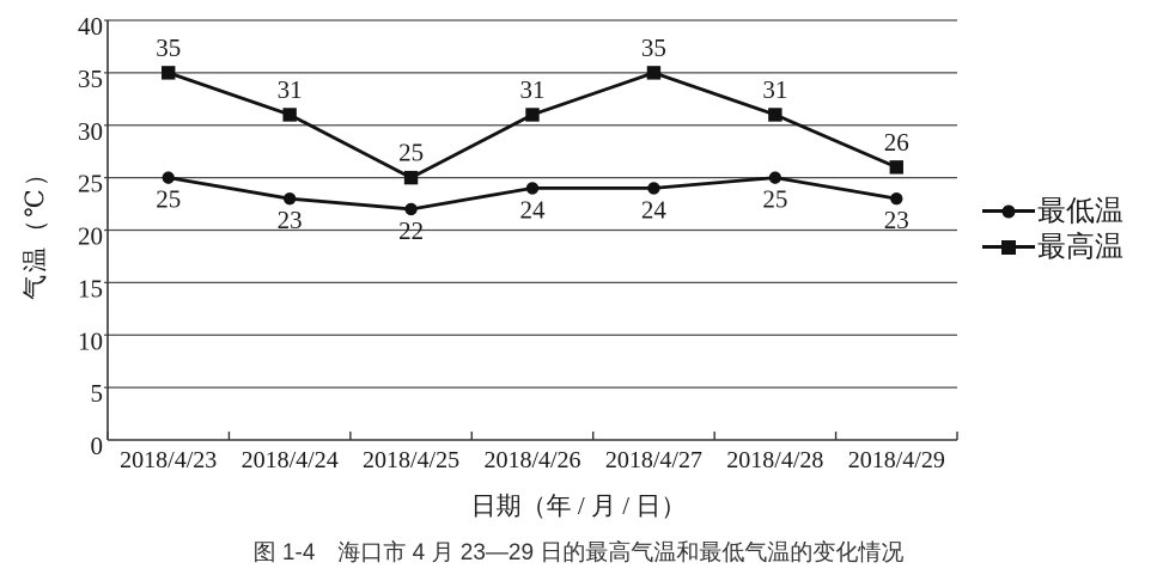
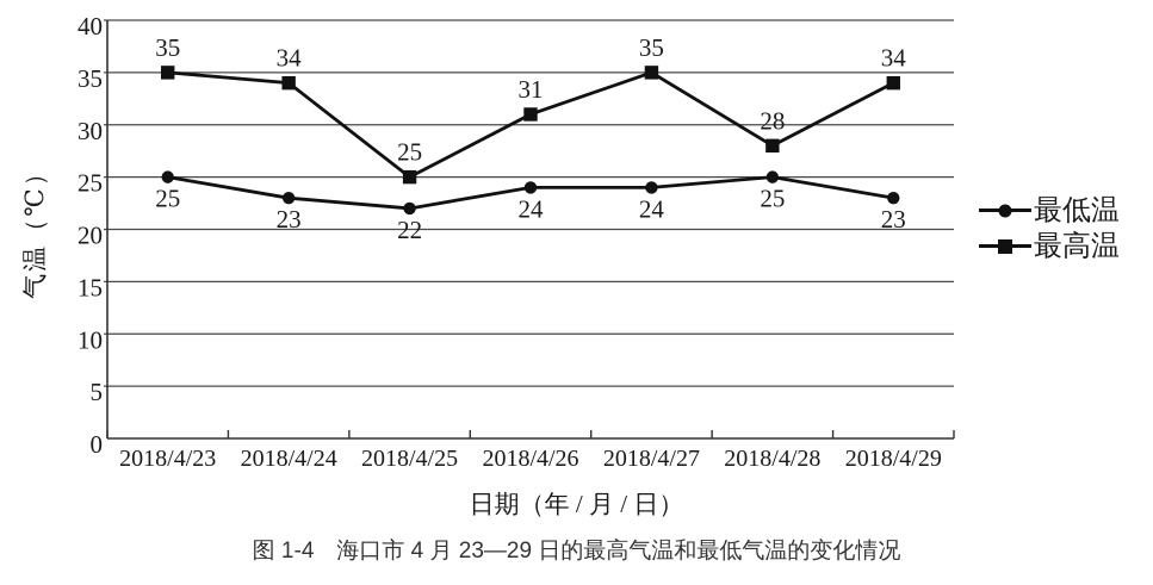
最高温/2018/4/24: 31 -> 34
最高温/2018/4/28: 31 -> 28
最高温/2018/4/29: 26 -> 34
